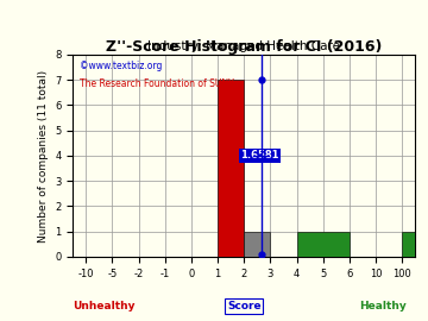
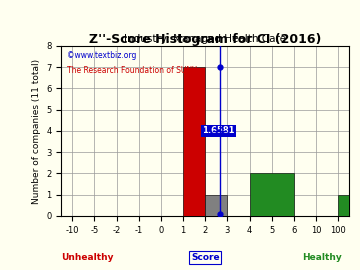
5: 1 -> 2
